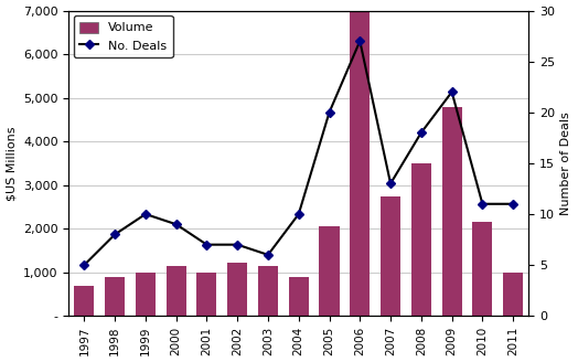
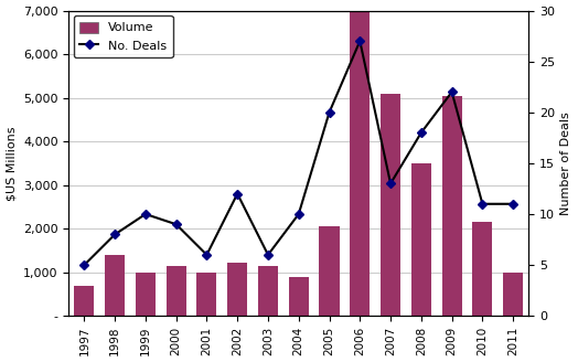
Volume/1998: 880 -> 1,400
No. Deals/2001: 7 -> 6
No. Deals/2002: 7 -> 12
Volume/2007: 2,750 -> 5,100
Volume/2009: 4,800 -> 5,050
